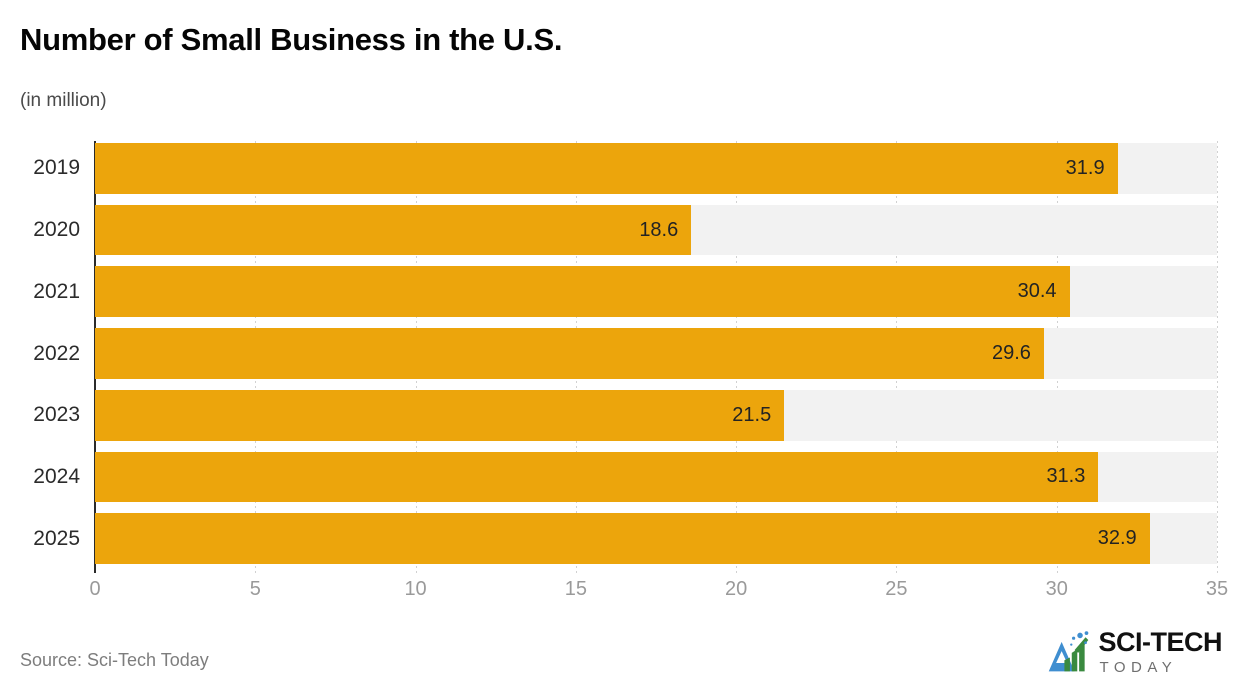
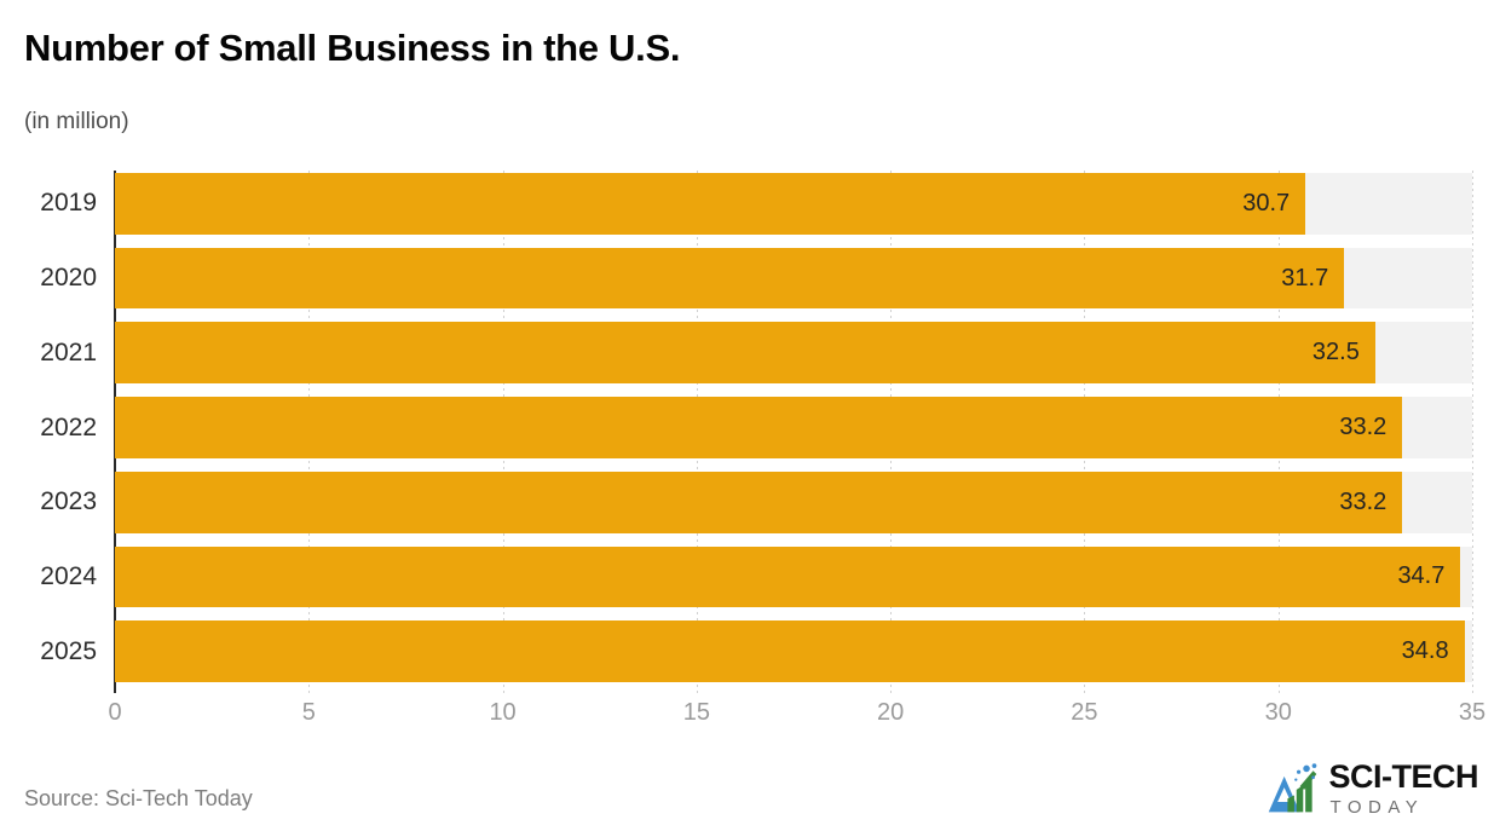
2019: 31.9 -> 30.7
2020: 18.6 -> 31.7
2021: 30.4 -> 32.5
2022: 29.6 -> 33.2
2023: 21.5 -> 33.2
2024: 31.3 -> 34.7
2025: 32.9 -> 34.8
